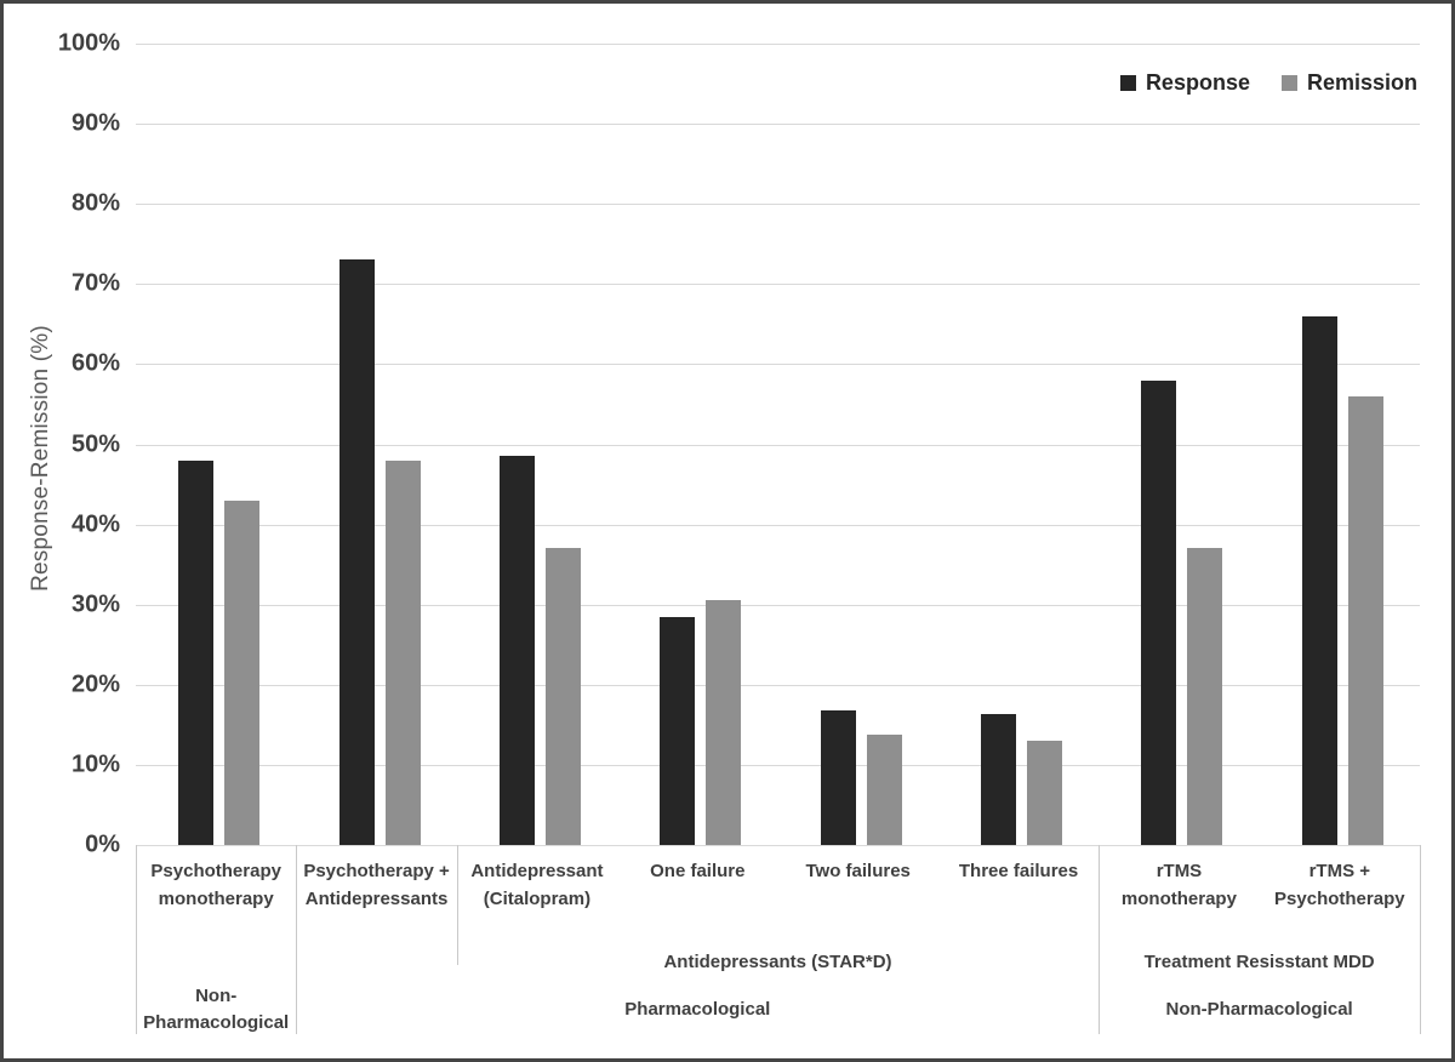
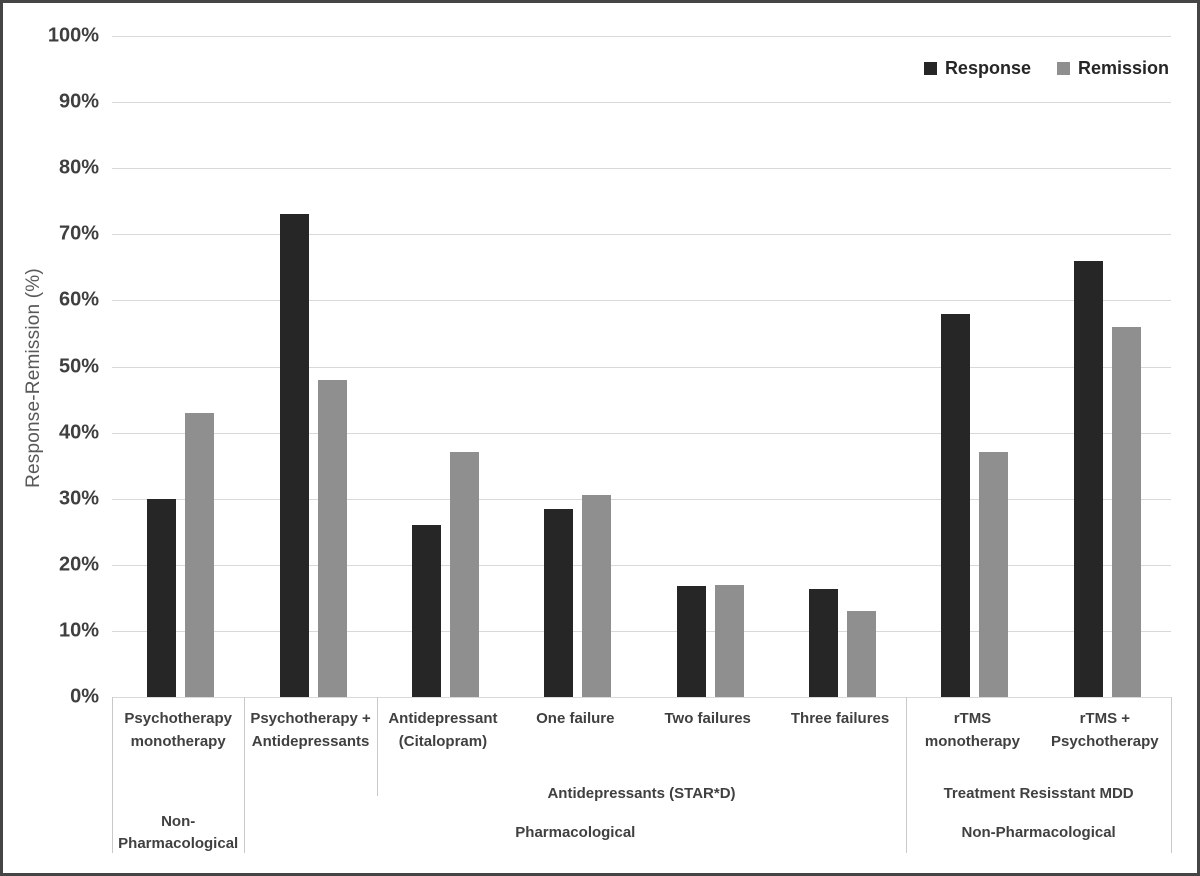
Response/Psychotherapy monotherapy: 48% -> 30%
Response/Antidepressant (Citalopram): 48% -> 26%
Remission/Two failures: 14% -> 17%
